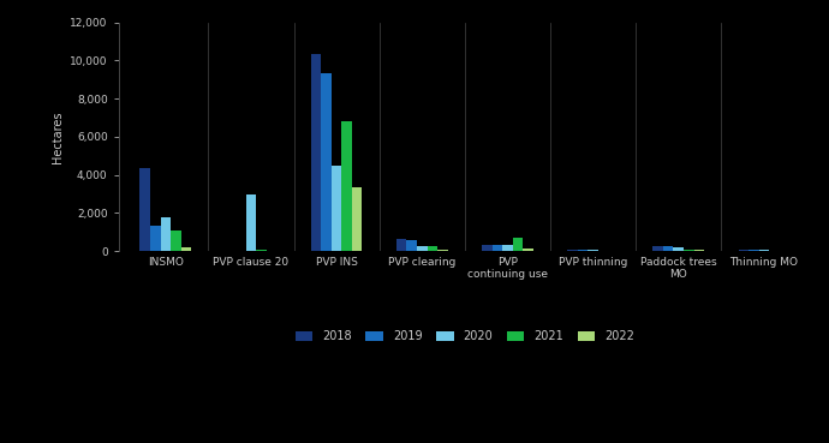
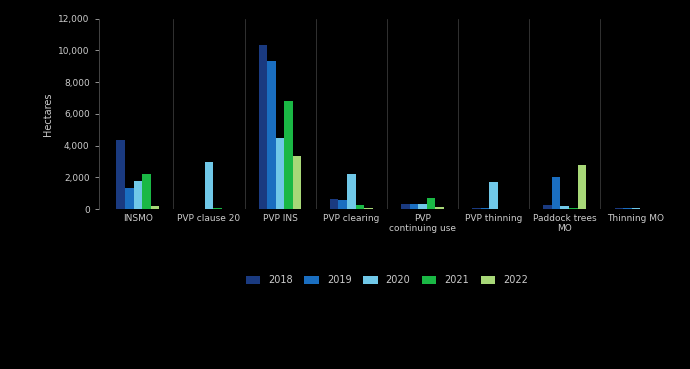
2021/INSMO: 1,100 -> 2,200
2020/PVP clearing: 200 -> 2,200
2020/PVP thinning: 100 -> 1,700
2019/Paddock trees MO: 200 -> 2,000
2022/Paddock trees MO: 0 -> 2,800
